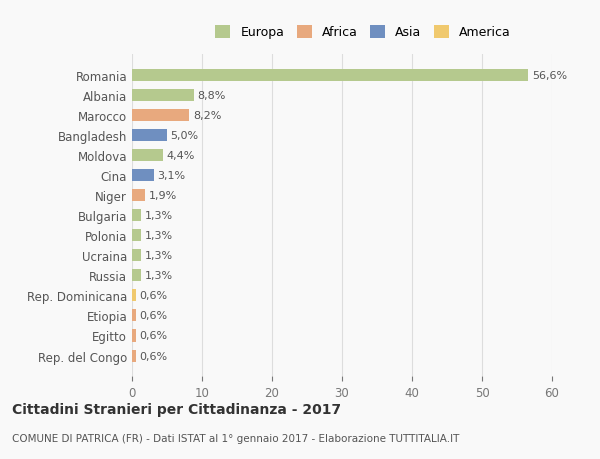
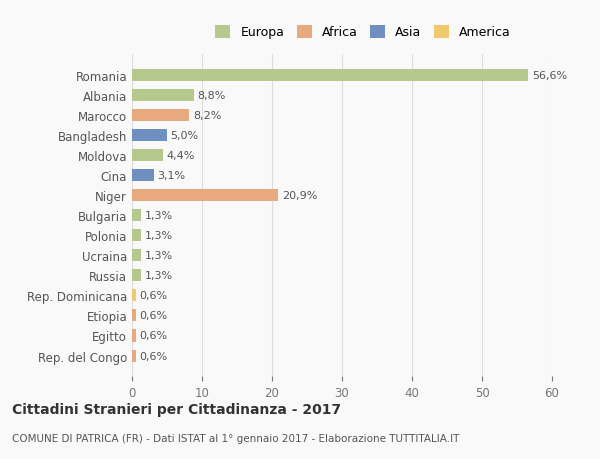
Niger: 1,9% -> 20,9%
